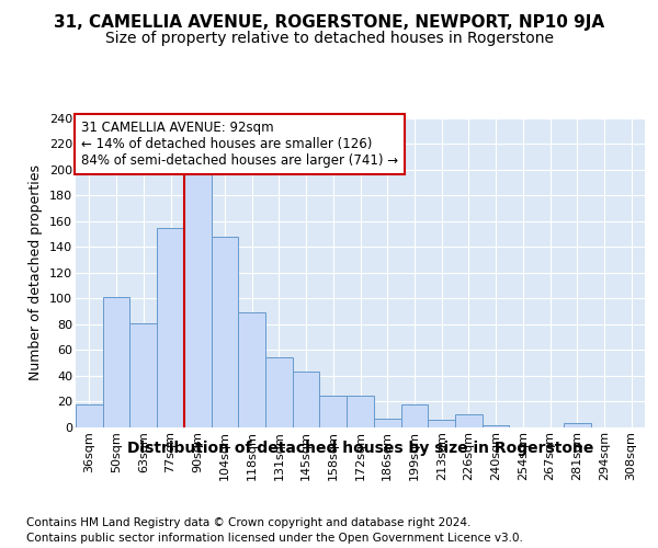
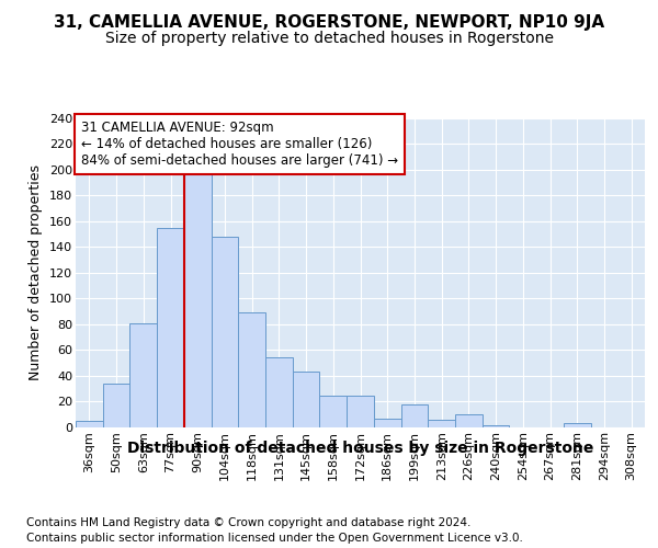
36sqm: 18 -> 5
50sqm: 101 -> 34
